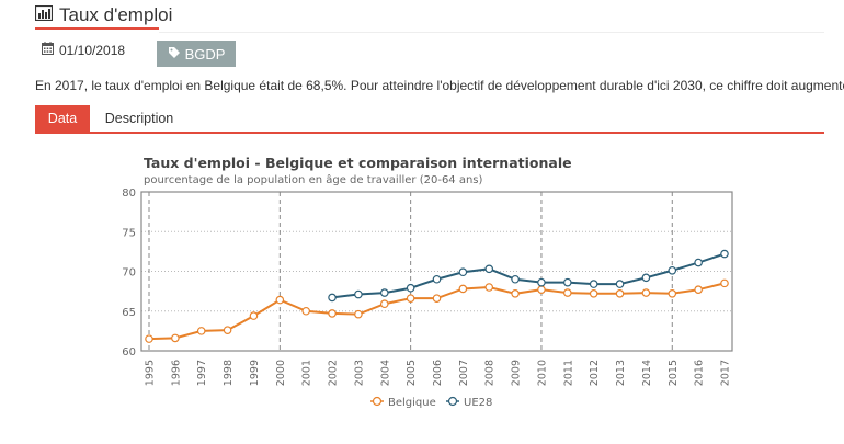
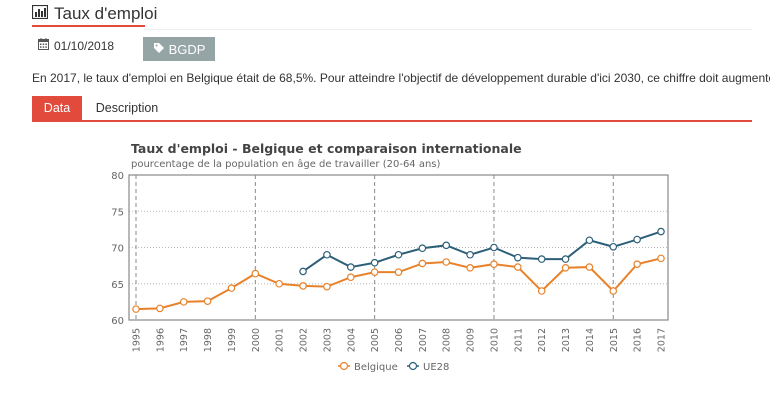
UE28/2003: 67 -> 69
UE28/2010: 69 -> 70
Belgique/2012: 67 -> 64
UE28/2014: 69 -> 71
Belgique/2015: 67 -> 64
